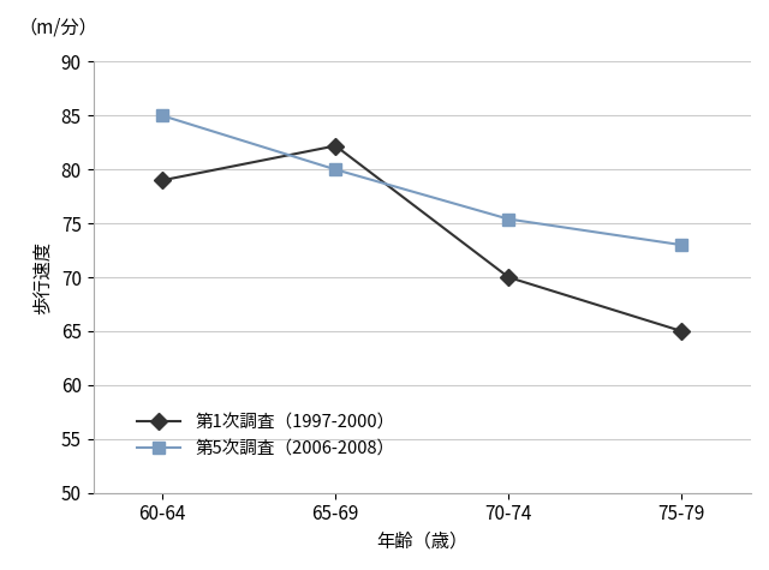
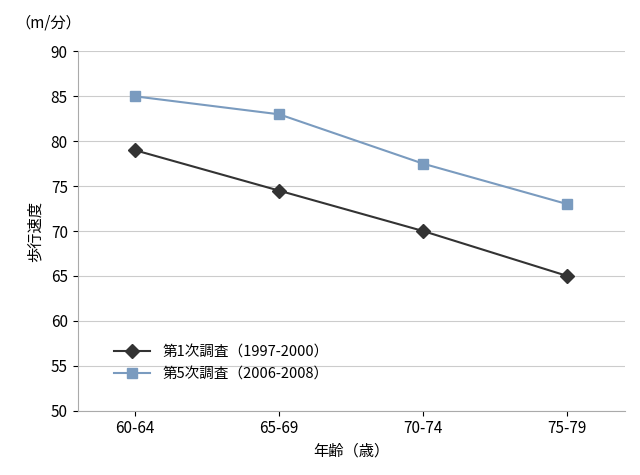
第1次調査（1997-2000）/65-69: 82.2 -> 74.5
第5次調査（2006-2008）/65-69: 80.0 -> 83.0
第5次調査（2006-2008）/70-74: 75.4 -> 77.5
